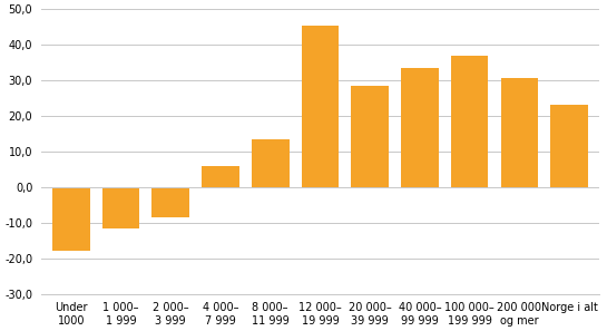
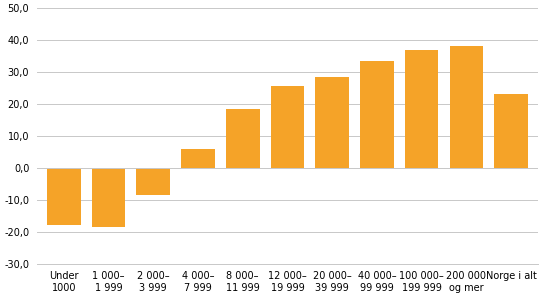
1 000– 1 999: -11,5 -> -18,5
8 000– 11 999: 13,5 -> 18,5
12 000– 19 999: 45,5 -> 25,5
200 000 og mer: 30,5 -> 38,0
